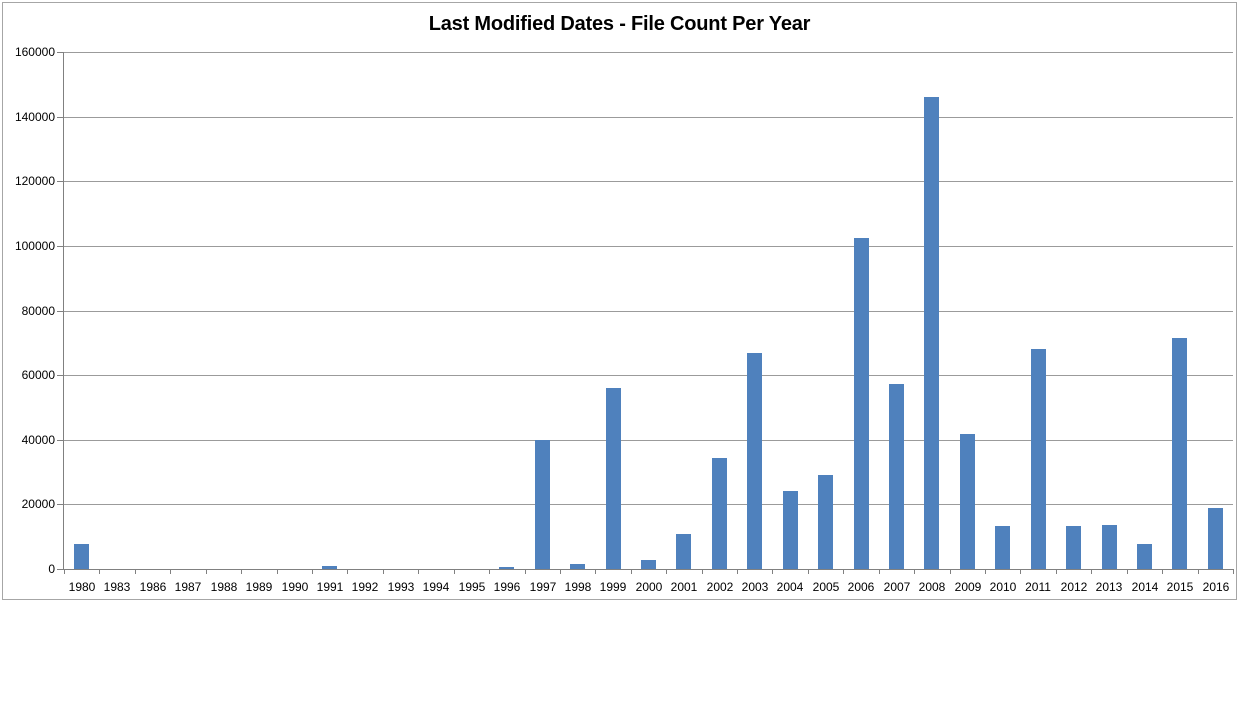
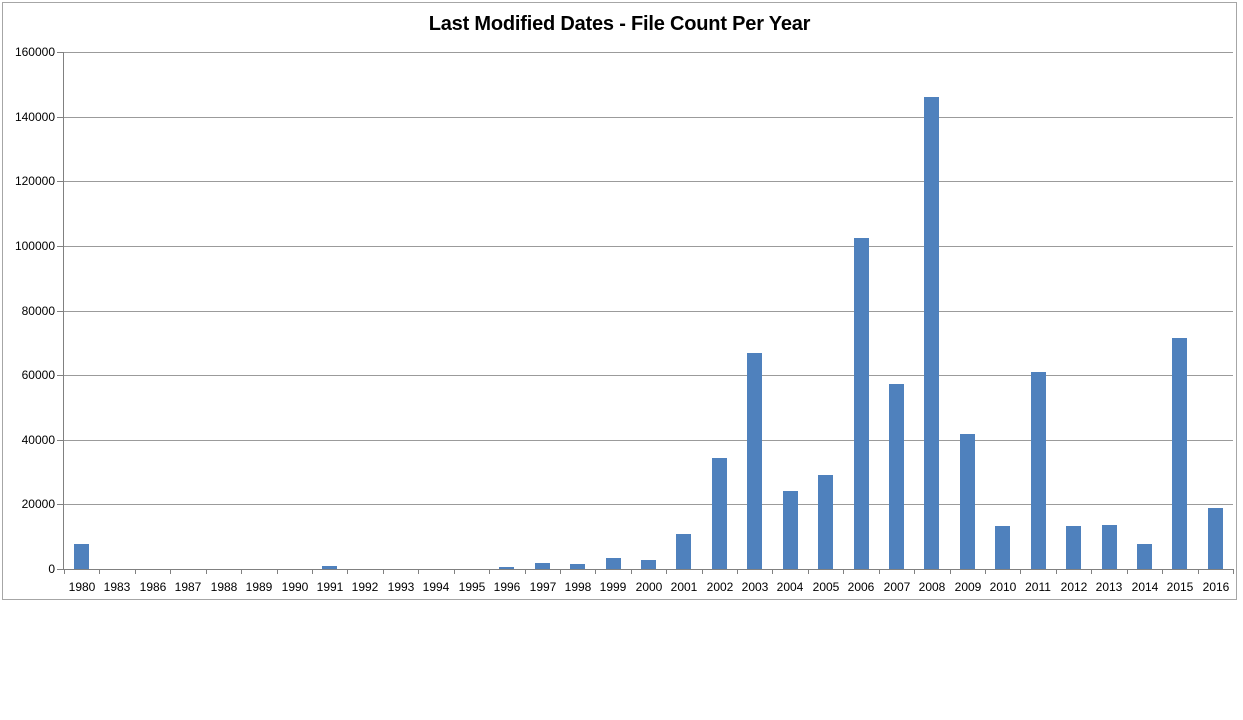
1997: 40000 -> 2000
1999: 56000 -> 3000
2011: 68000 -> 61000
